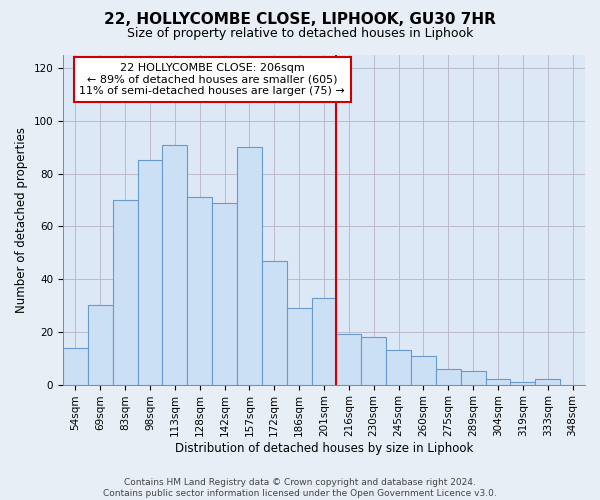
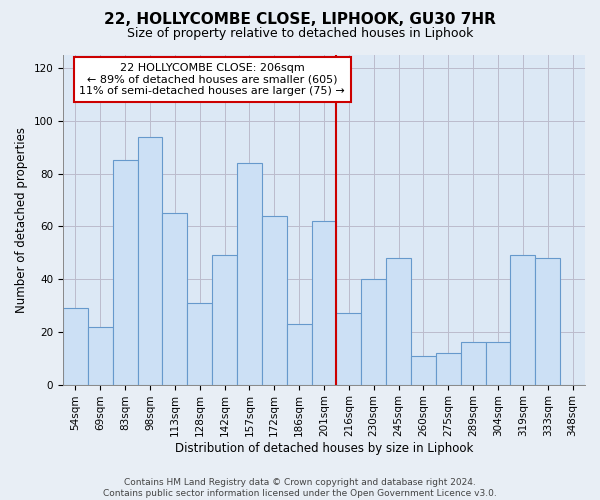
54sqm: 14 -> 29
69sqm: 30 -> 22
83sqm: 70 -> 85
98sqm: 85 -> 94
113sqm: 91 -> 65
128sqm: 71 -> 31
142sqm: 69 -> 49
157sqm: 90 -> 84
172sqm: 47 -> 64
186sqm: 29 -> 23
201sqm: 33 -> 62
216sqm: 19 -> 27
230sqm: 18 -> 40
245sqm: 13 -> 48
275sqm: 6 -> 12
289sqm: 5 -> 16
304sqm: 2 -> 16
319sqm: 1 -> 49
333sqm: 2 -> 48
